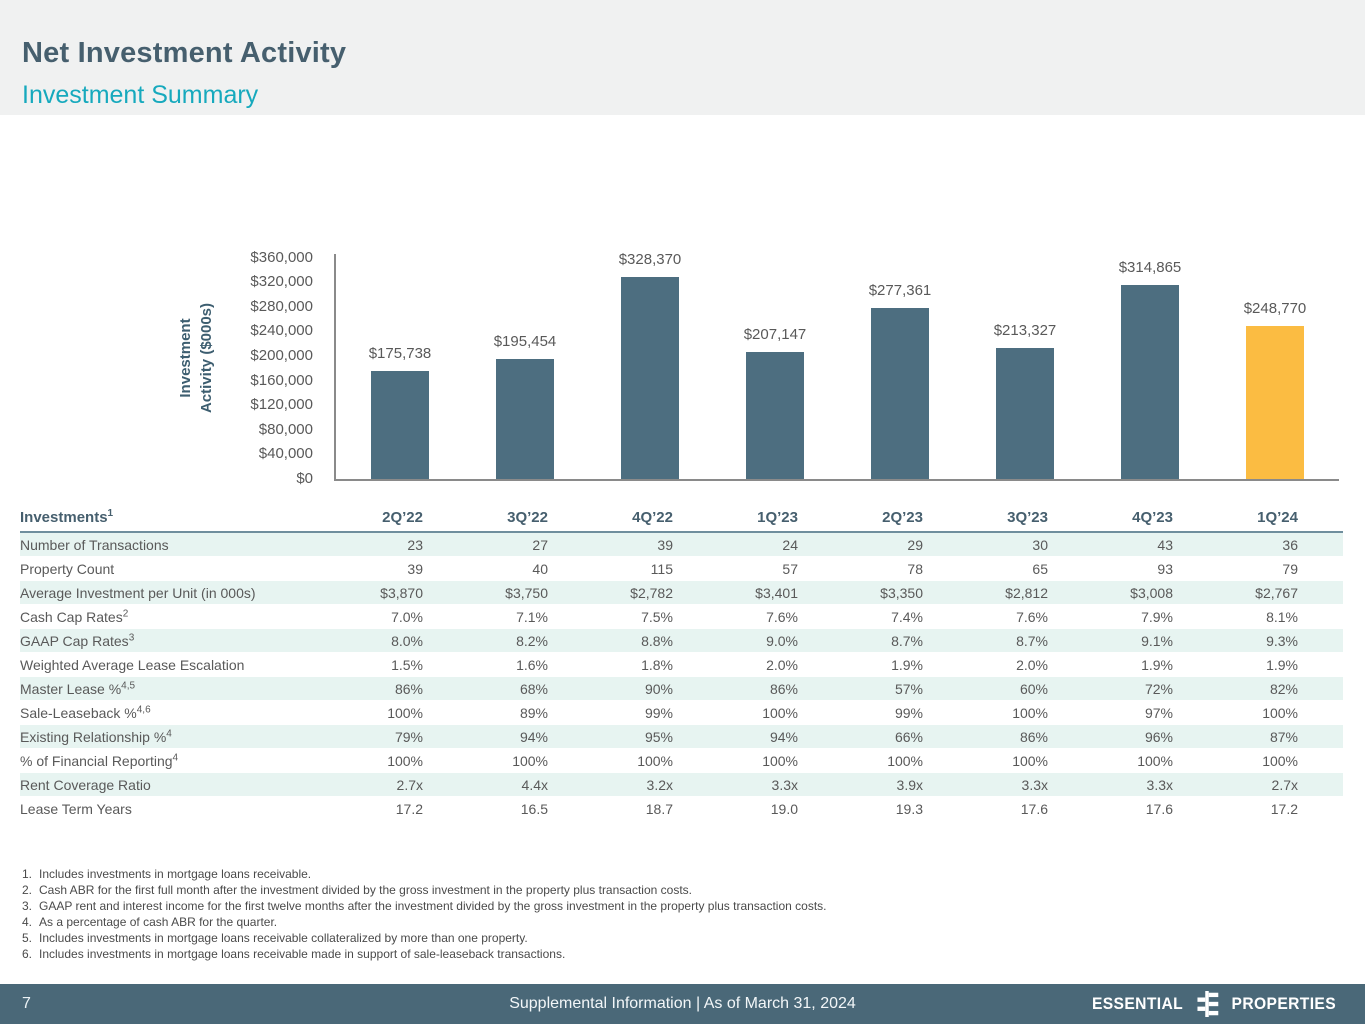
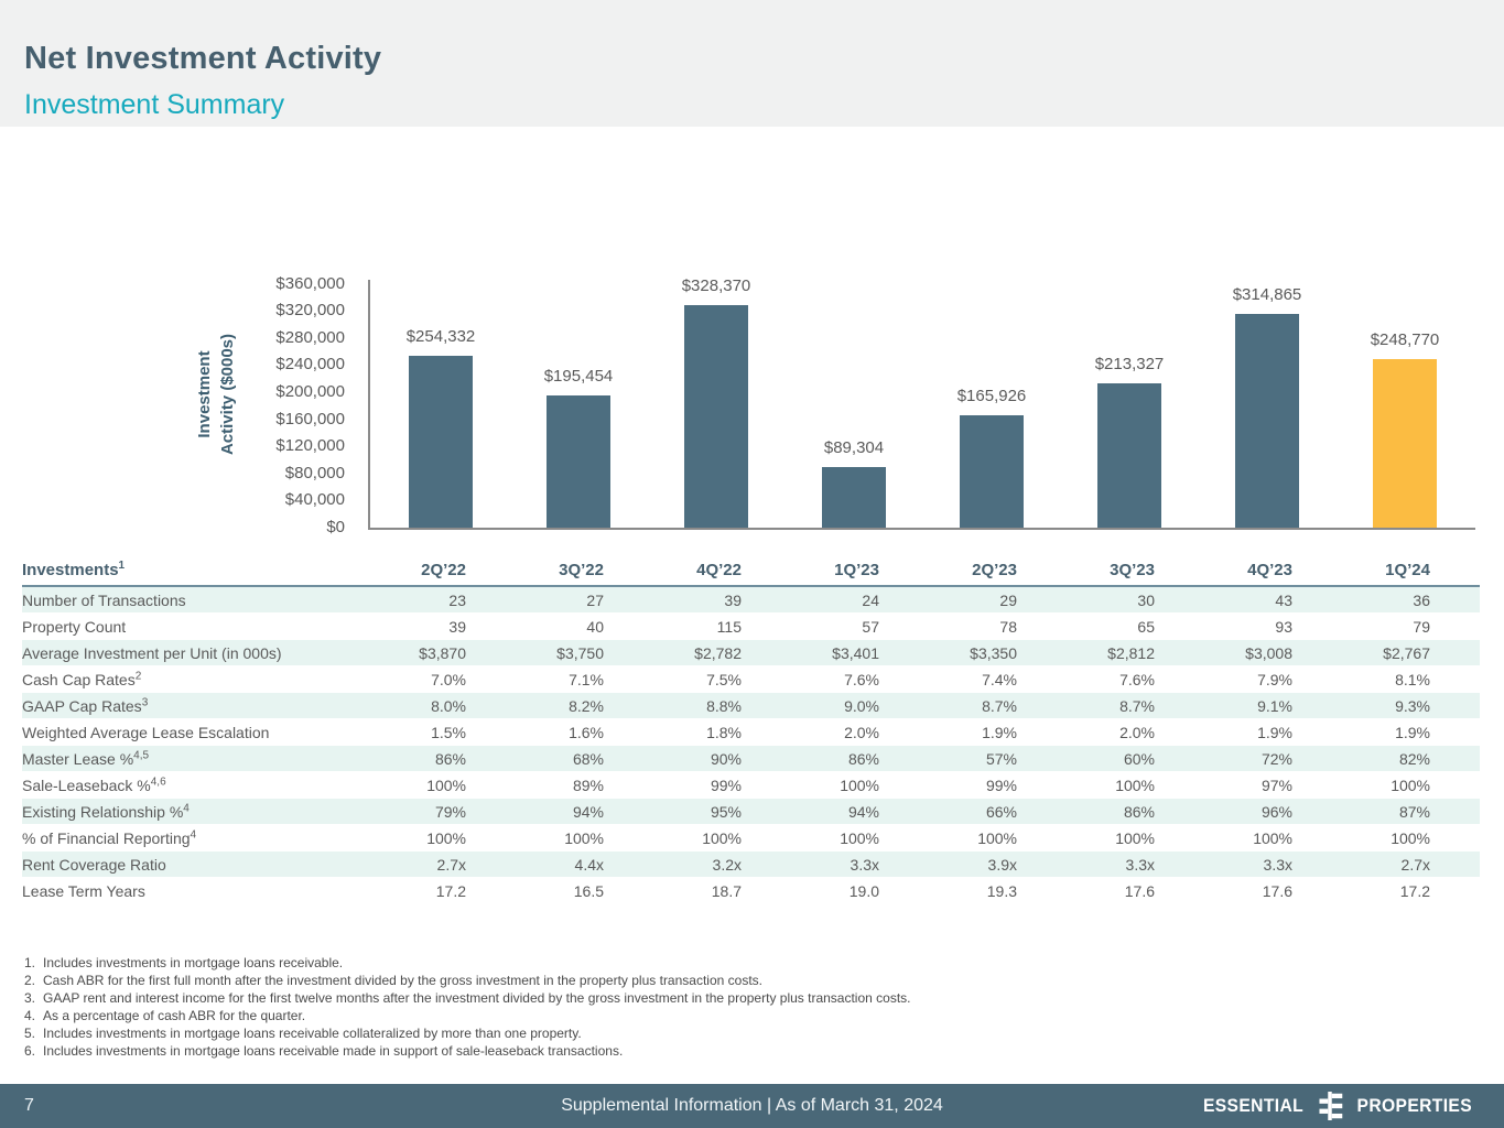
2Q’22: $175,738 -> $254,332
1Q’23: $207,147 -> $89,304
2Q’23: $277,361 -> $165,926
